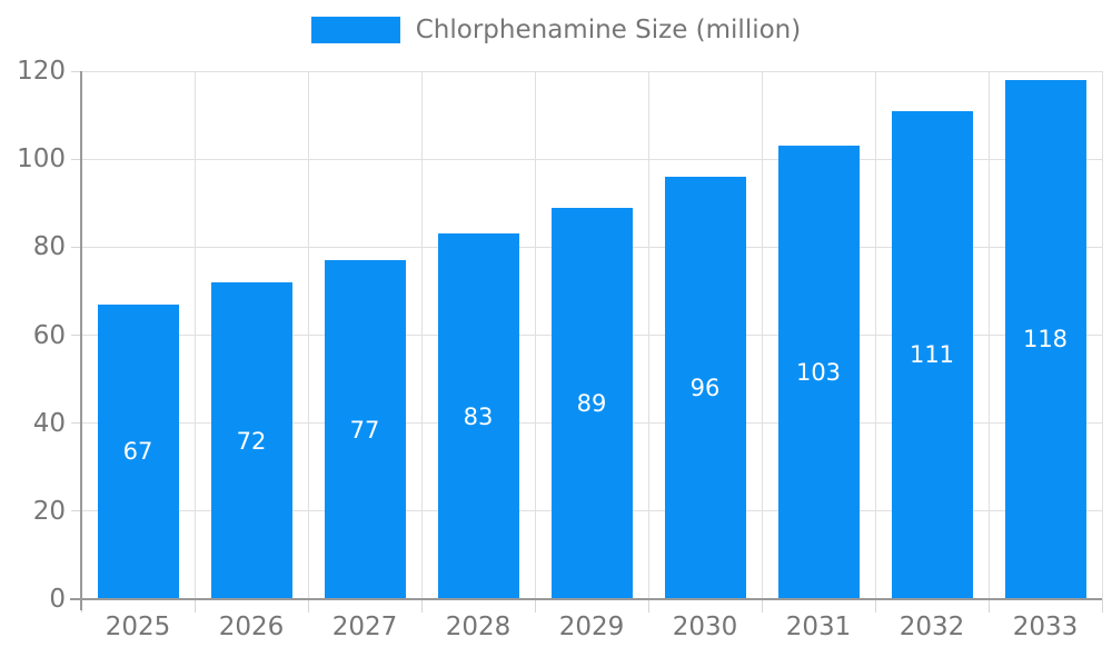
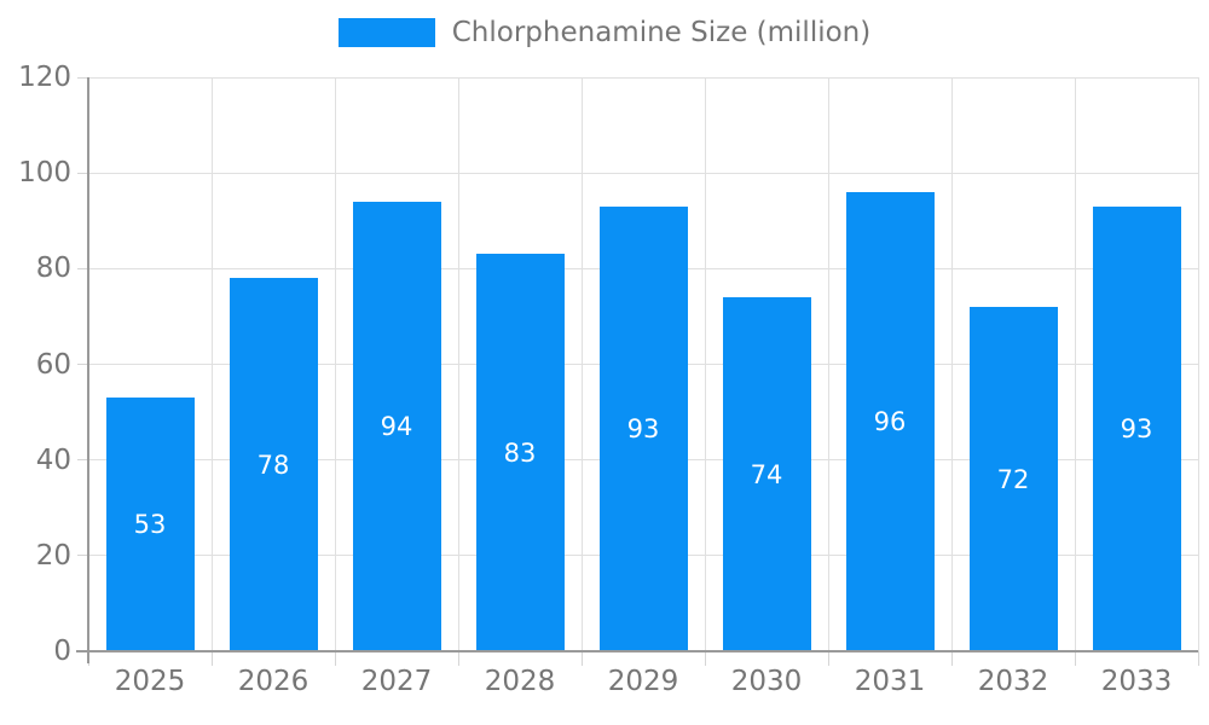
2025: 67 -> 53
2026: 72 -> 78
2027: 77 -> 94
2029: 89 -> 93
2030: 96 -> 74
2031: 103 -> 96
2032: 111 -> 72
2033: 118 -> 93
